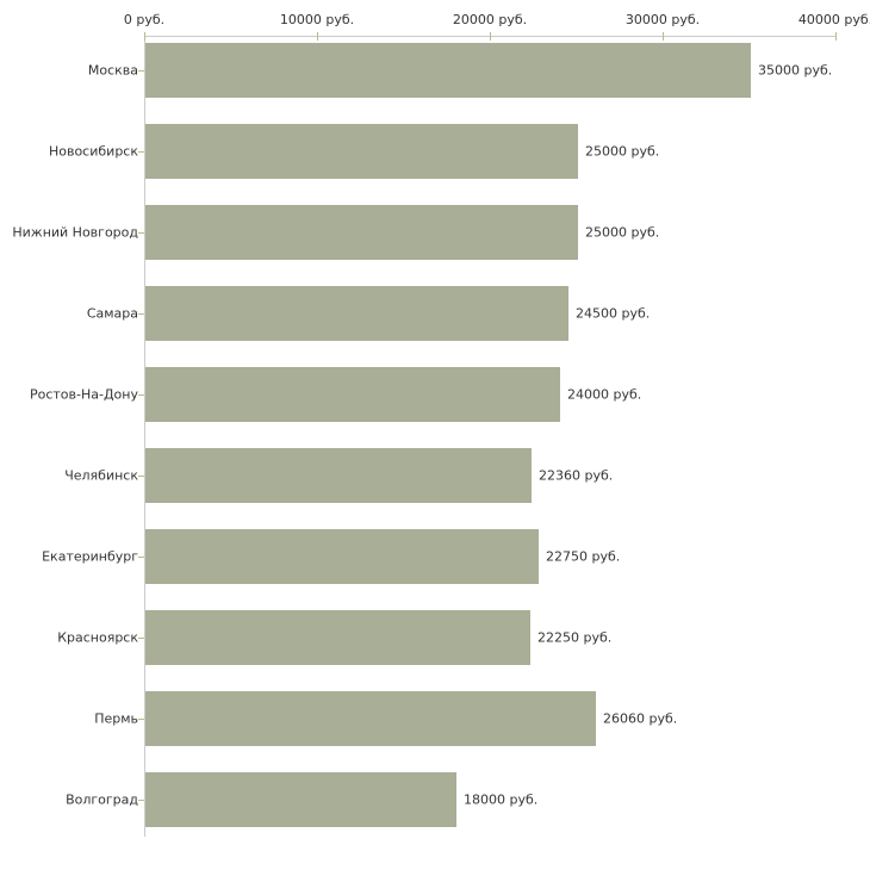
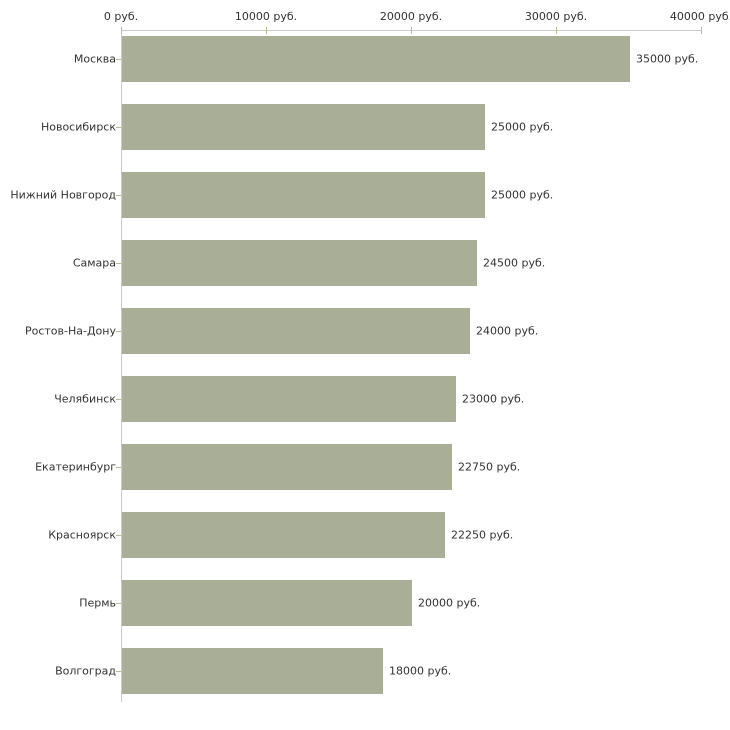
Челябинск: 22360 -> 23000
Пермь: 26060 -> 20000
